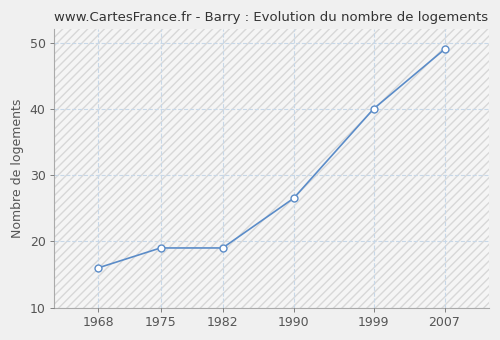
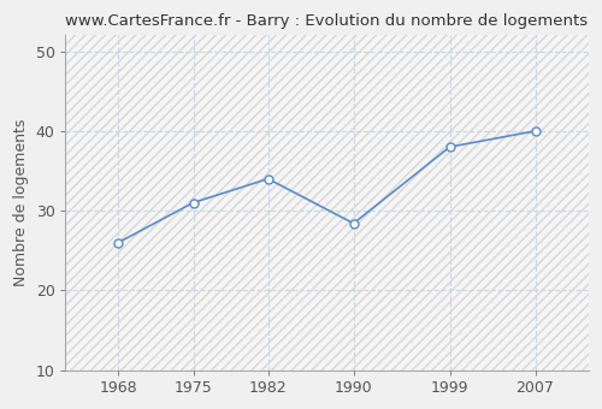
1968: 16.0 -> 26.0
1975: 19.0 -> 31.0
1982: 19.0 -> 34.0
1990: 26.5 -> 28.4
1999: 40.0 -> 38.0
2007: 49.0 -> 40.0
